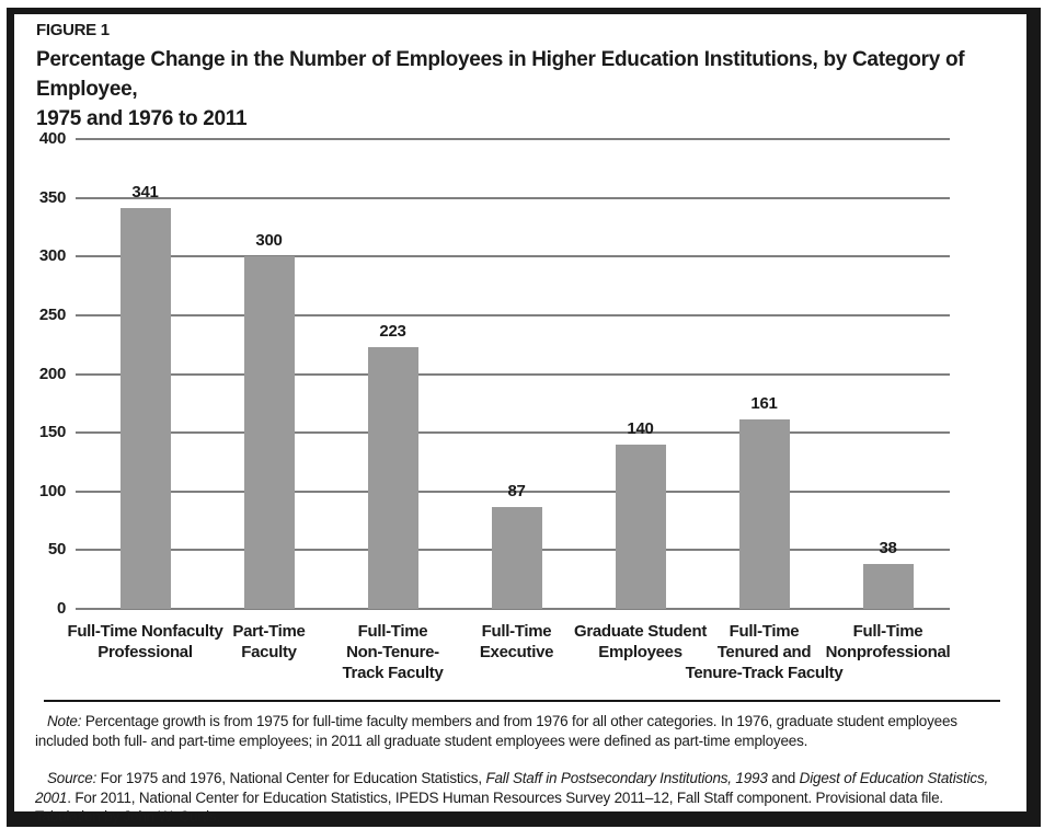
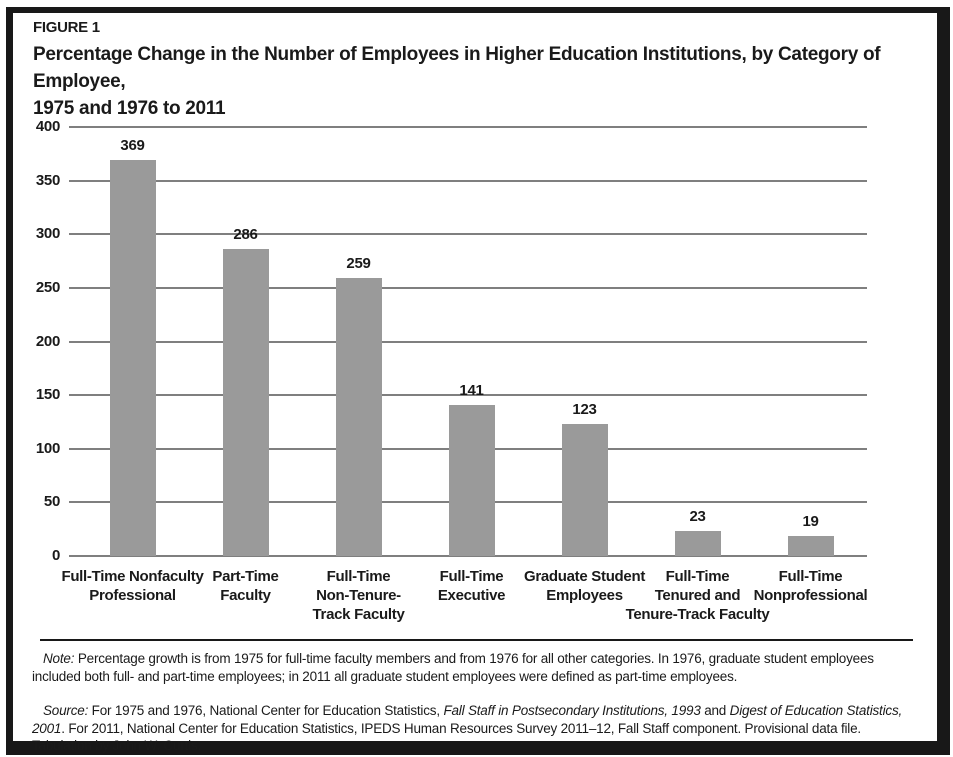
Full-Time Nonfaculty Professional: 341 -> 369
Part-Time Faculty: 300 -> 286
Full-Time Non-Tenure- Track Faculty: 223 -> 259
Full-Time Executive: 87 -> 141
Graduate Student Employees: 140 -> 123
Full-Time Tenured and Tenure-Track Faculty: 161 -> 23
Full-Time Nonprofessional: 38 -> 19
